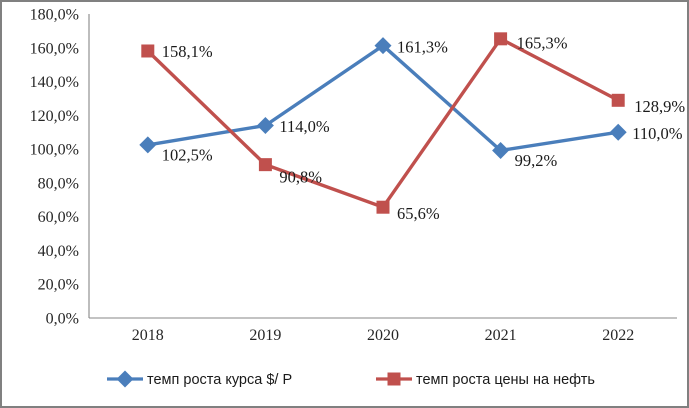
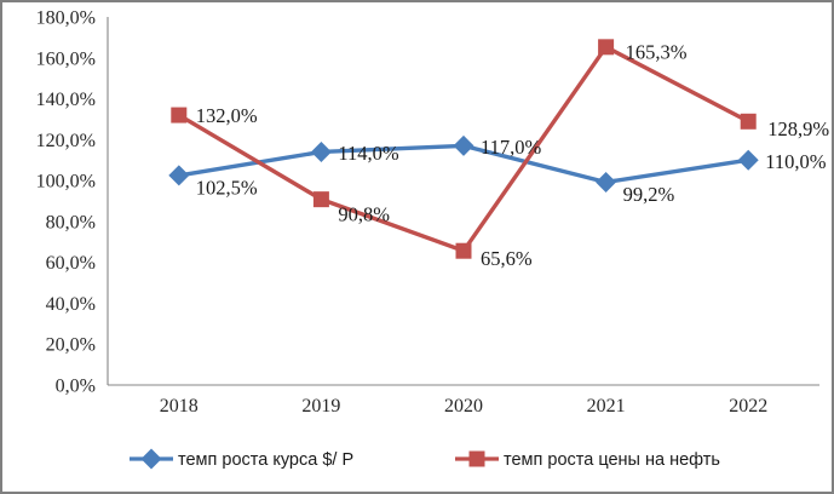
темп роста цены на нефть/2018: 158,1% -> 132,0%
темп роста курса $/ Р/2020: 161,3% -> 117,0%
